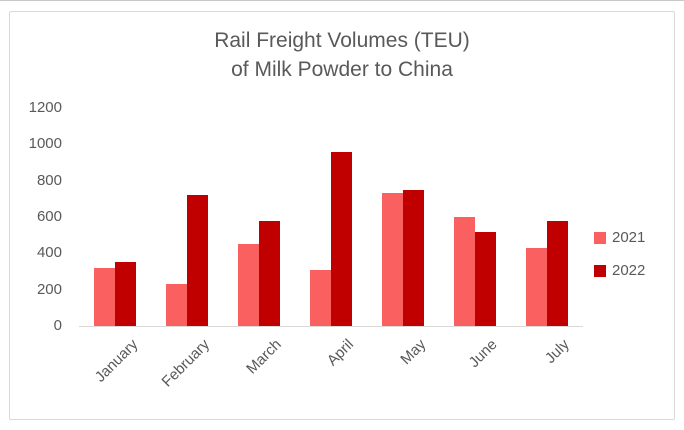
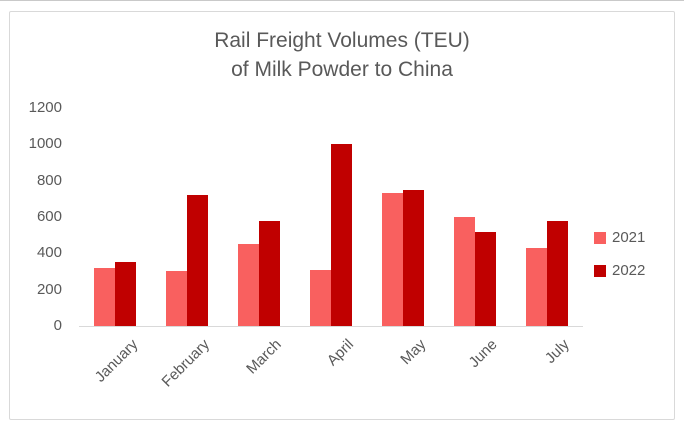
2021/February: 230 -> 300
2022/April: 960 -> 1000
